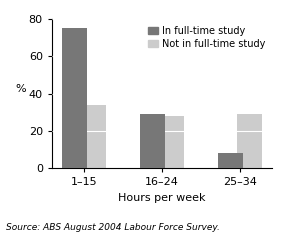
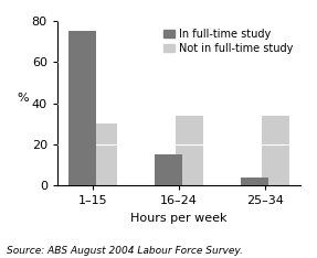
Not in full-time study/1–15: 34 -> 30
In full-time study/16–24: 29 -> 15
Not in full-time study/16–24: 28 -> 34
In full-time study/25–34: 8 -> 4
Not in full-time study/25–34: 29 -> 34
